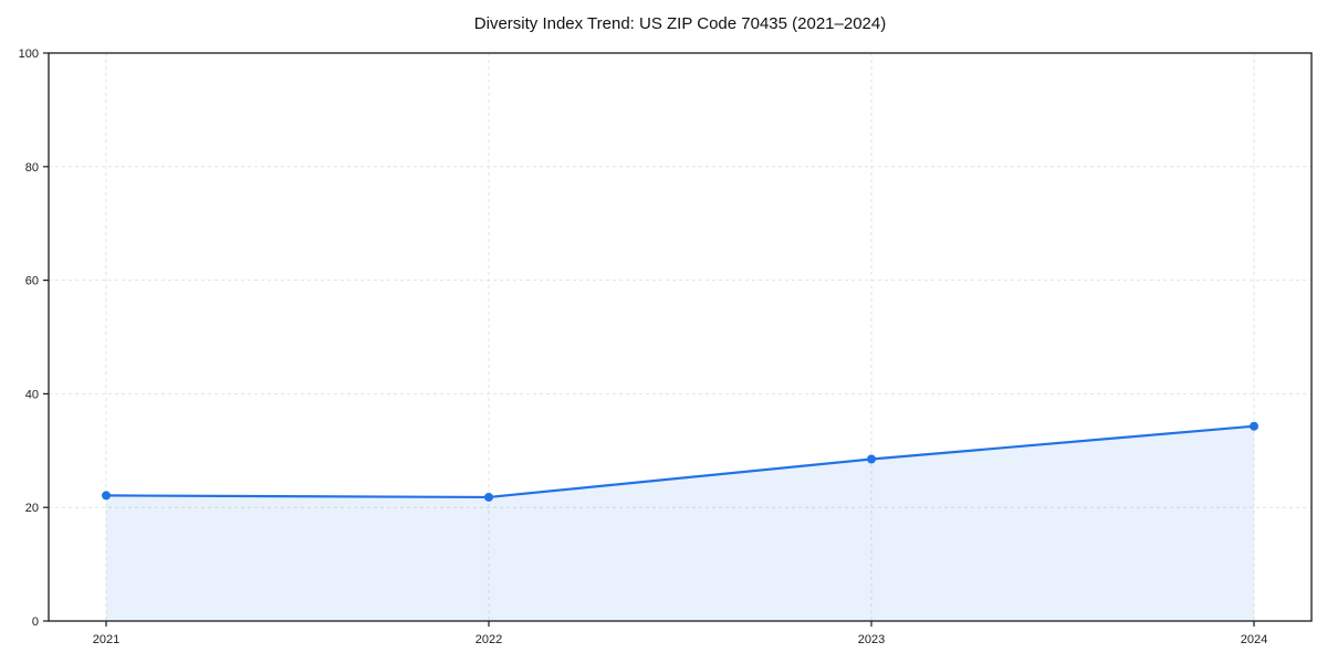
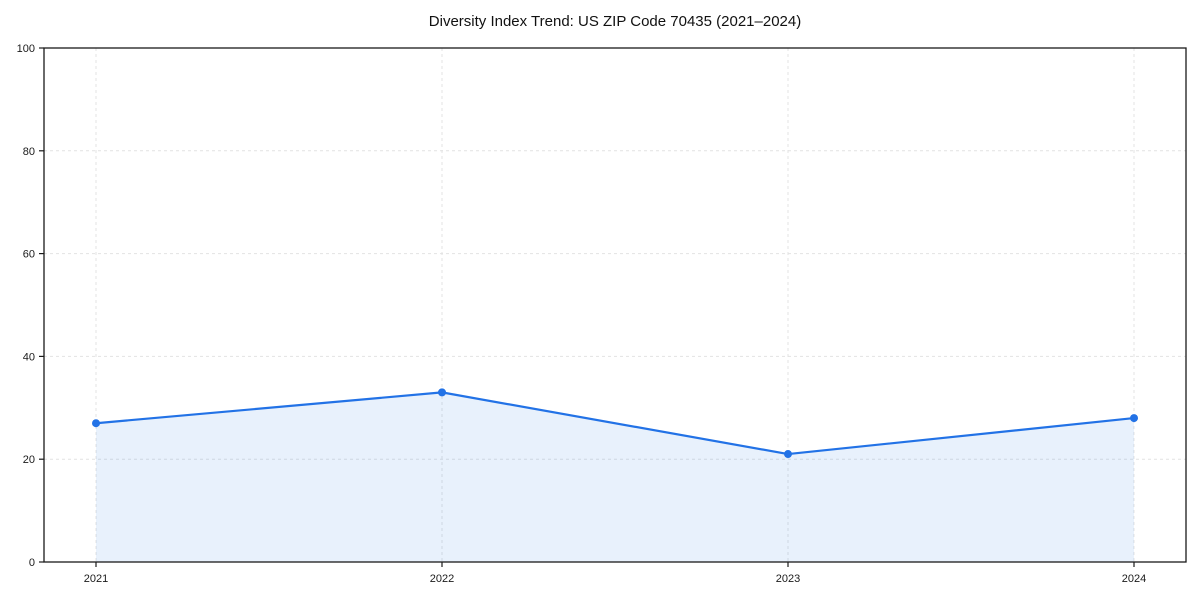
2021: 22 -> 27
2022: 22 -> 33
2023: 28 -> 21
2024: 34 -> 28
